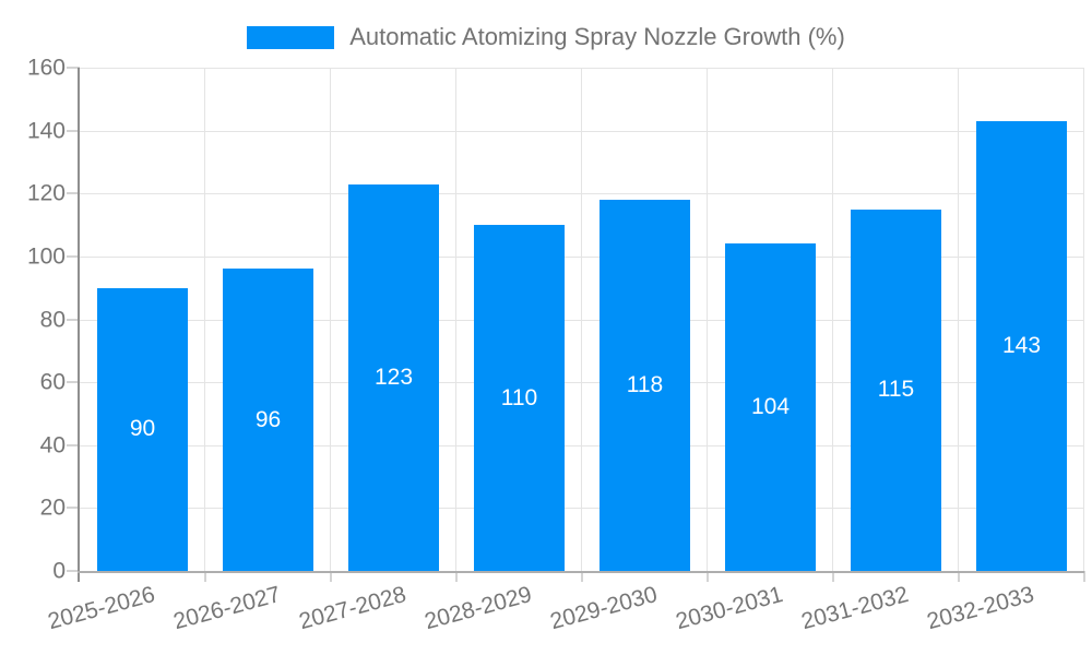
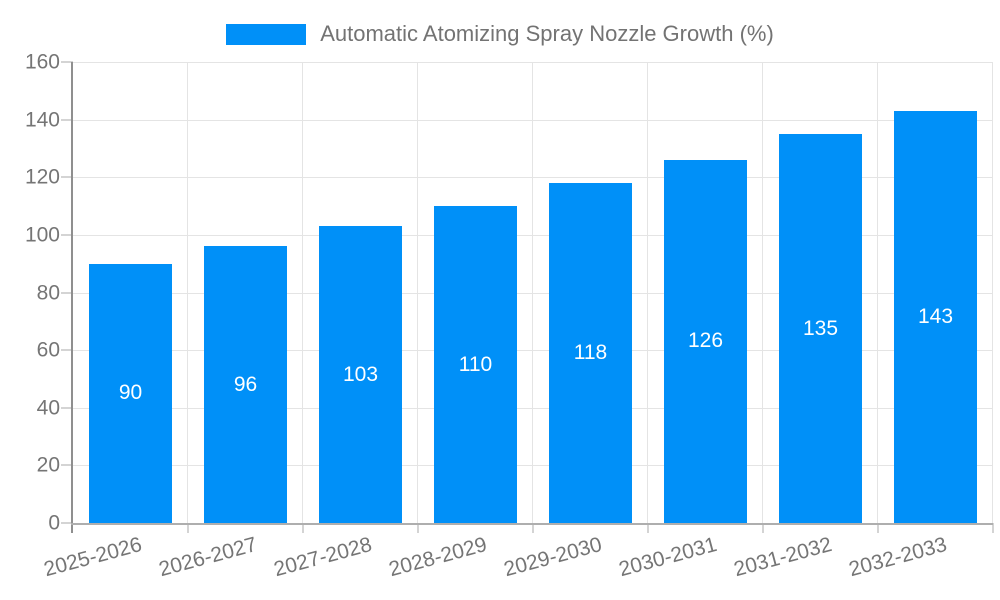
2027-2028: 123 -> 103
2030-2031: 104 -> 126
2031-2032: 115 -> 135
